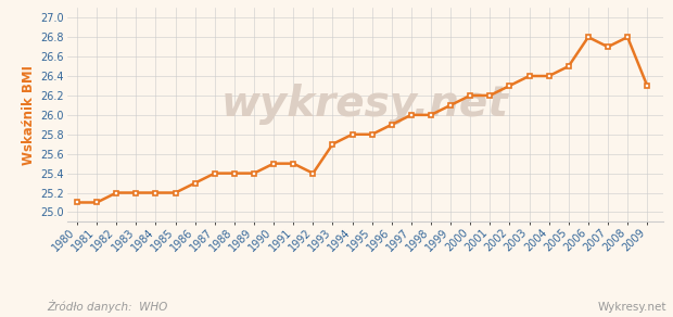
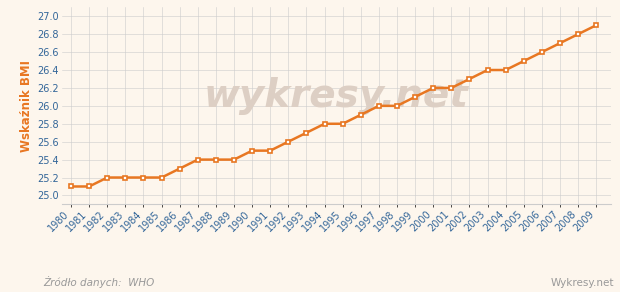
1992: 25.4 -> 25.6
2006: 26.8 -> 26.6
2009: 26.3 -> 26.9
